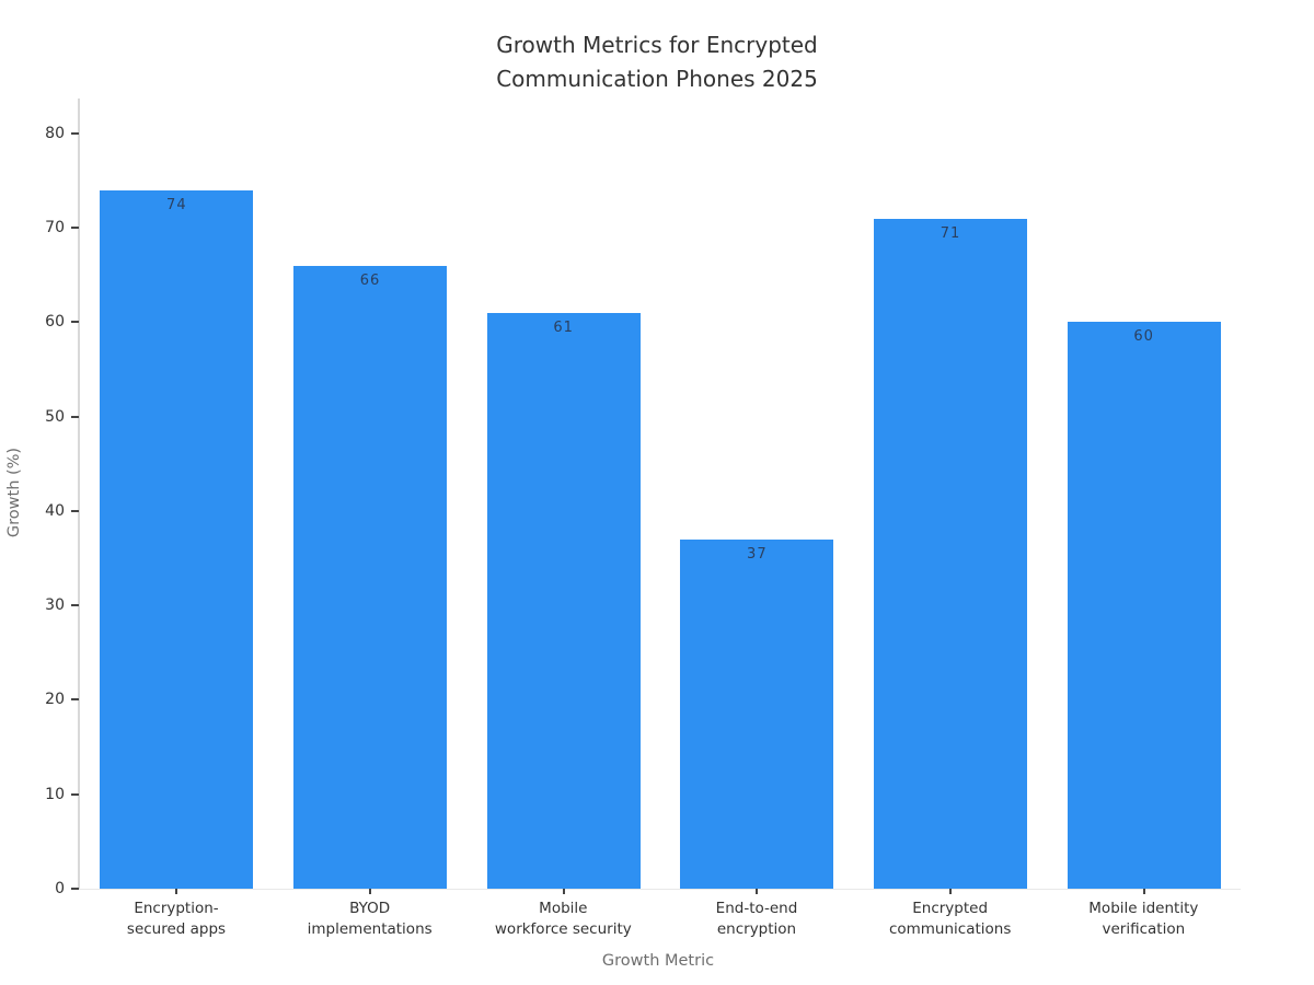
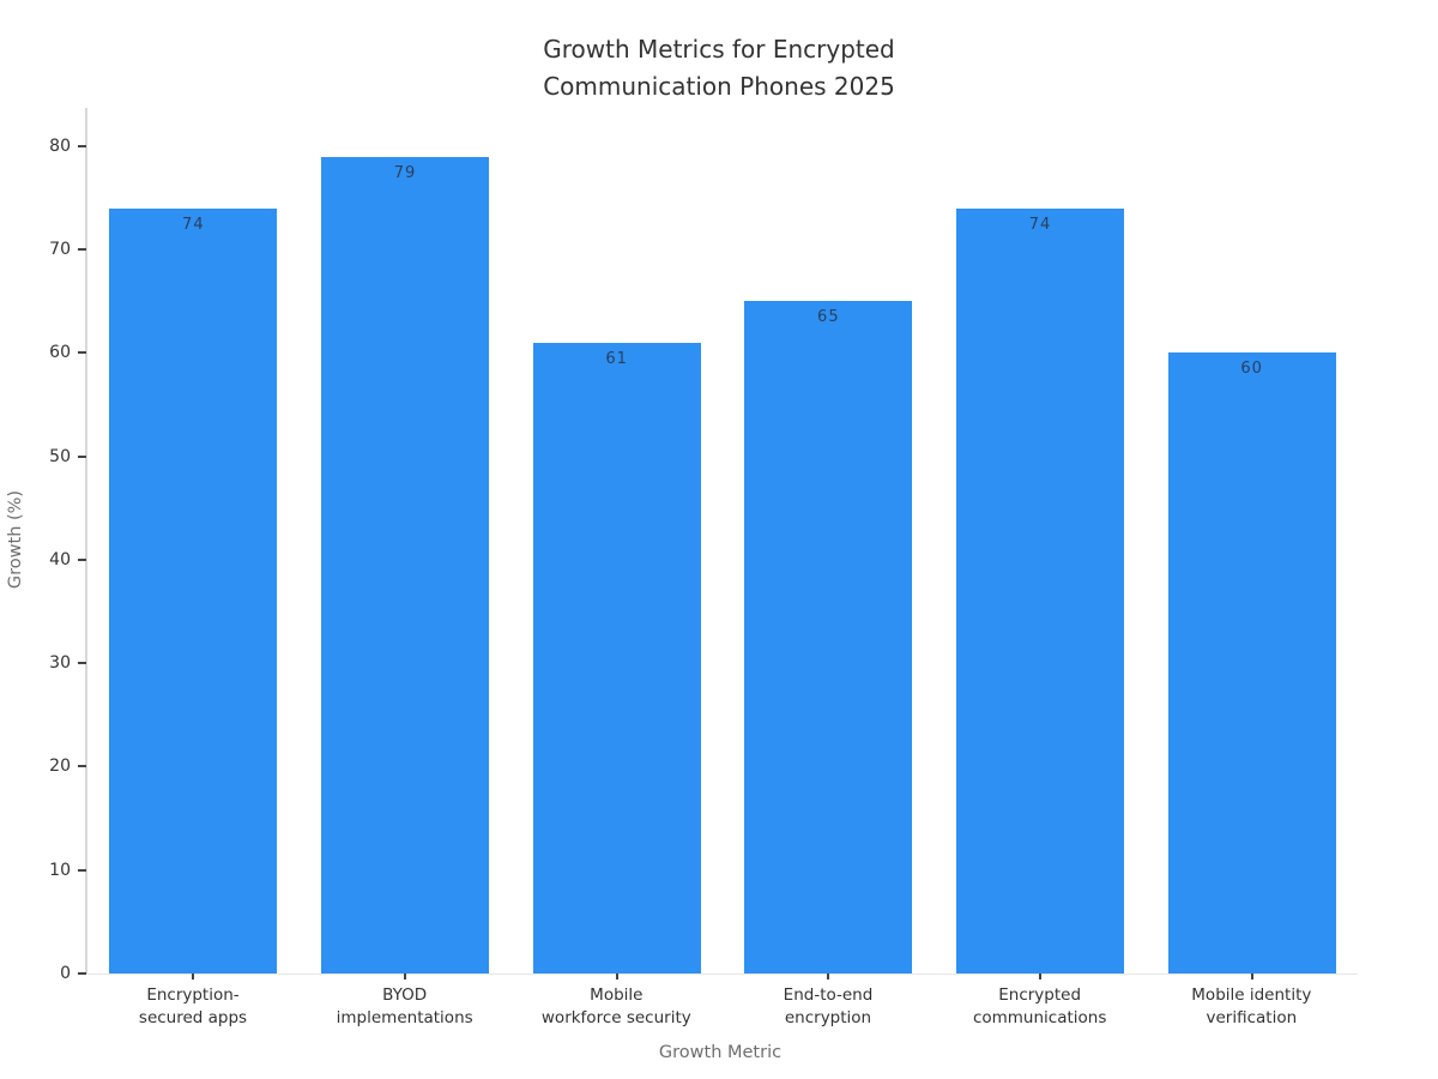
BYOD implementations: 66 -> 79
End-to-end encryption: 37 -> 65
Encrypted communications: 71 -> 74
